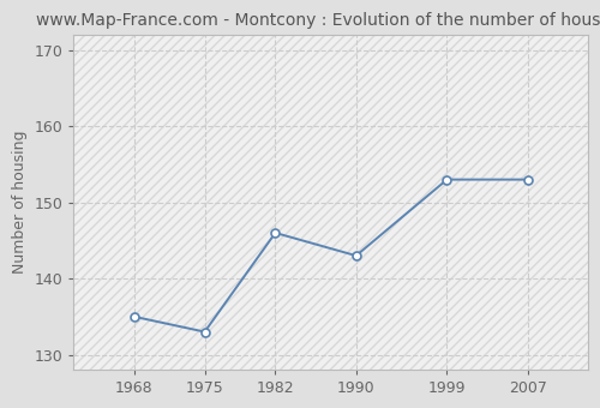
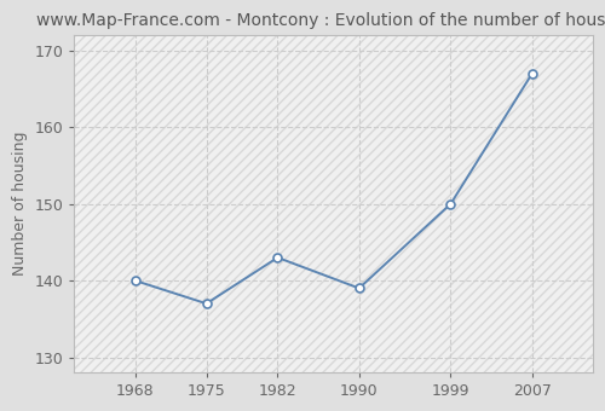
1968: 135 -> 140
1975: 133 -> 137
1982: 146 -> 143
1990: 143 -> 139
1999: 153 -> 150
2007: 153 -> 167
